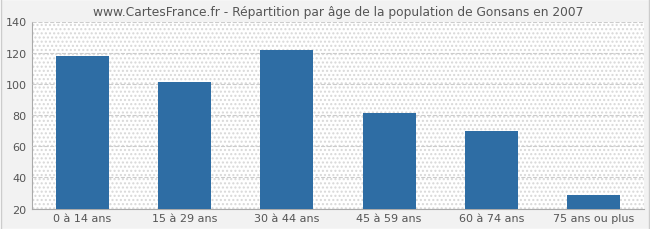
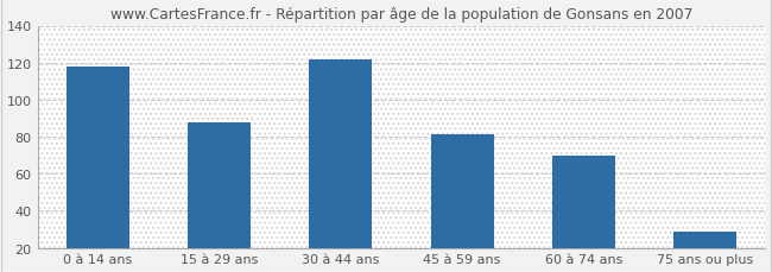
15 à 29 ans: 101 -> 88
